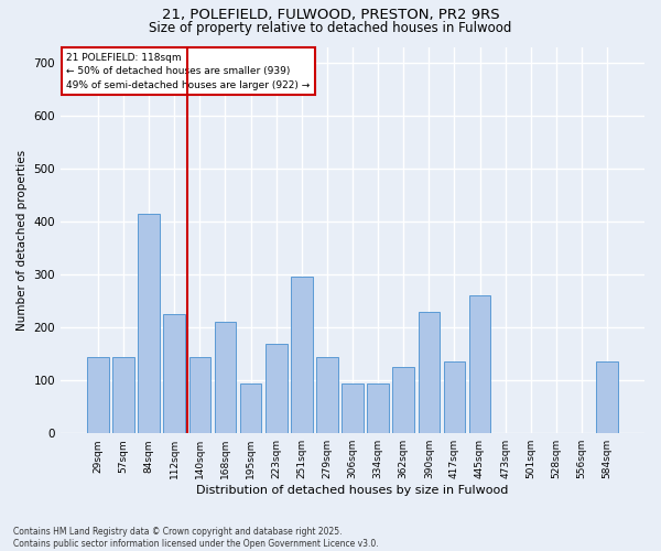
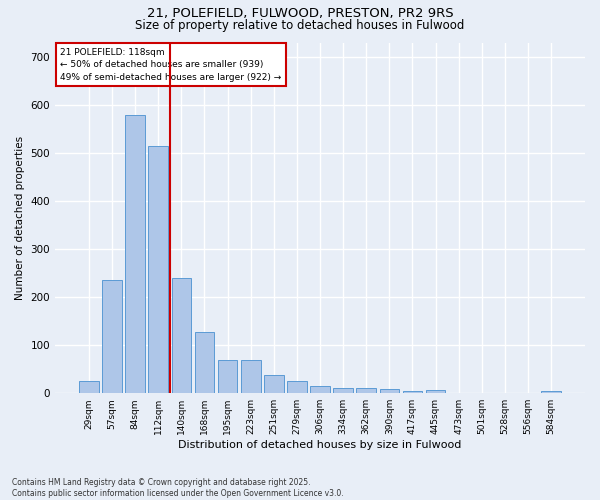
29sqm: 145 -> 25
57sqm: 145 -> 235
84sqm: 415 -> 580
112sqm: 225 -> 515
140sqm: 145 -> 240
168sqm: 210 -> 128
195sqm: 95 -> 70
223sqm: 170 -> 70
251sqm: 295 -> 38
279sqm: 145 -> 25
306sqm: 95 -> 15
334sqm: 95 -> 10
362sqm: 125 -> 10
390sqm: 230 -> 8
417sqm: 135 -> 5
445sqm: 260 -> 7
584sqm: 135 -> 5
